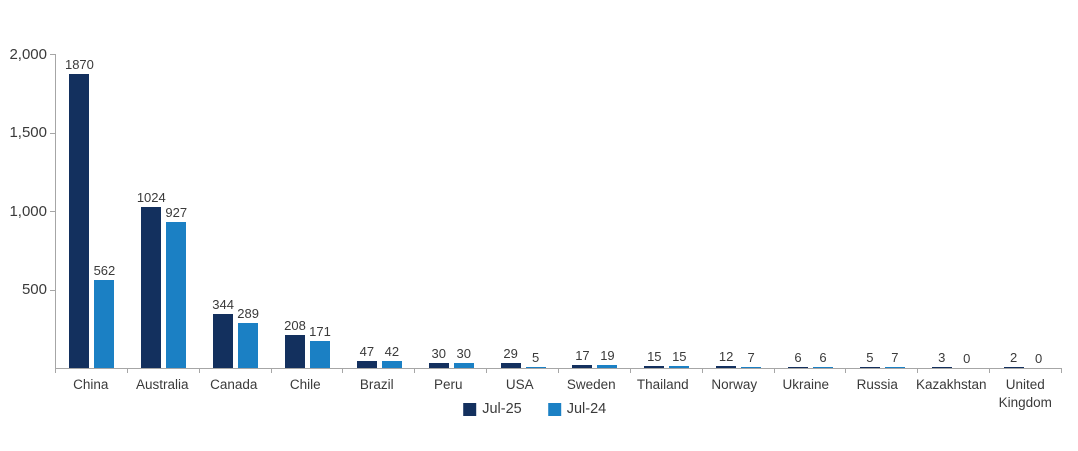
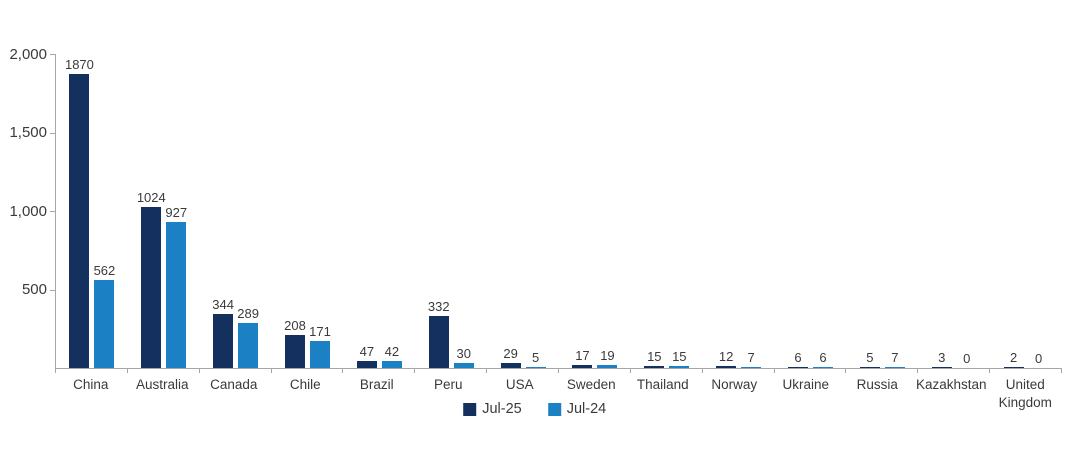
Jul-25/Peru: 30 -> 332
